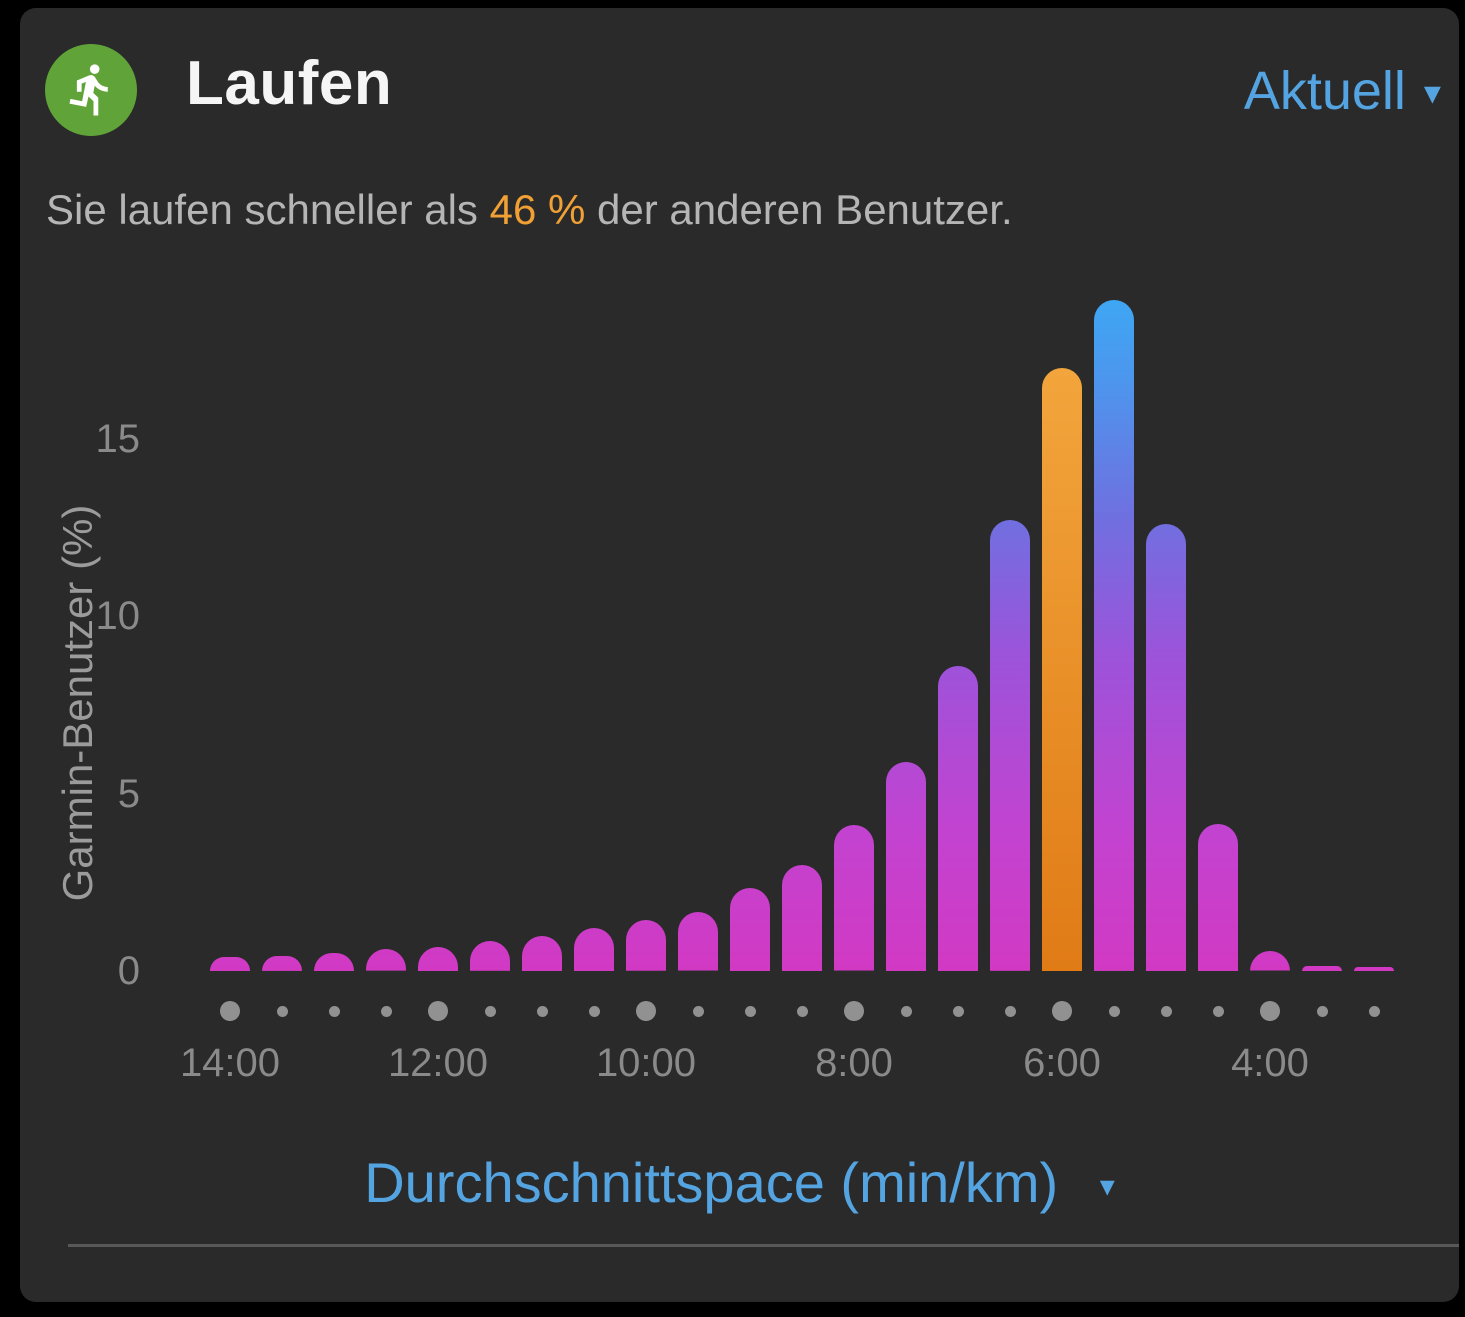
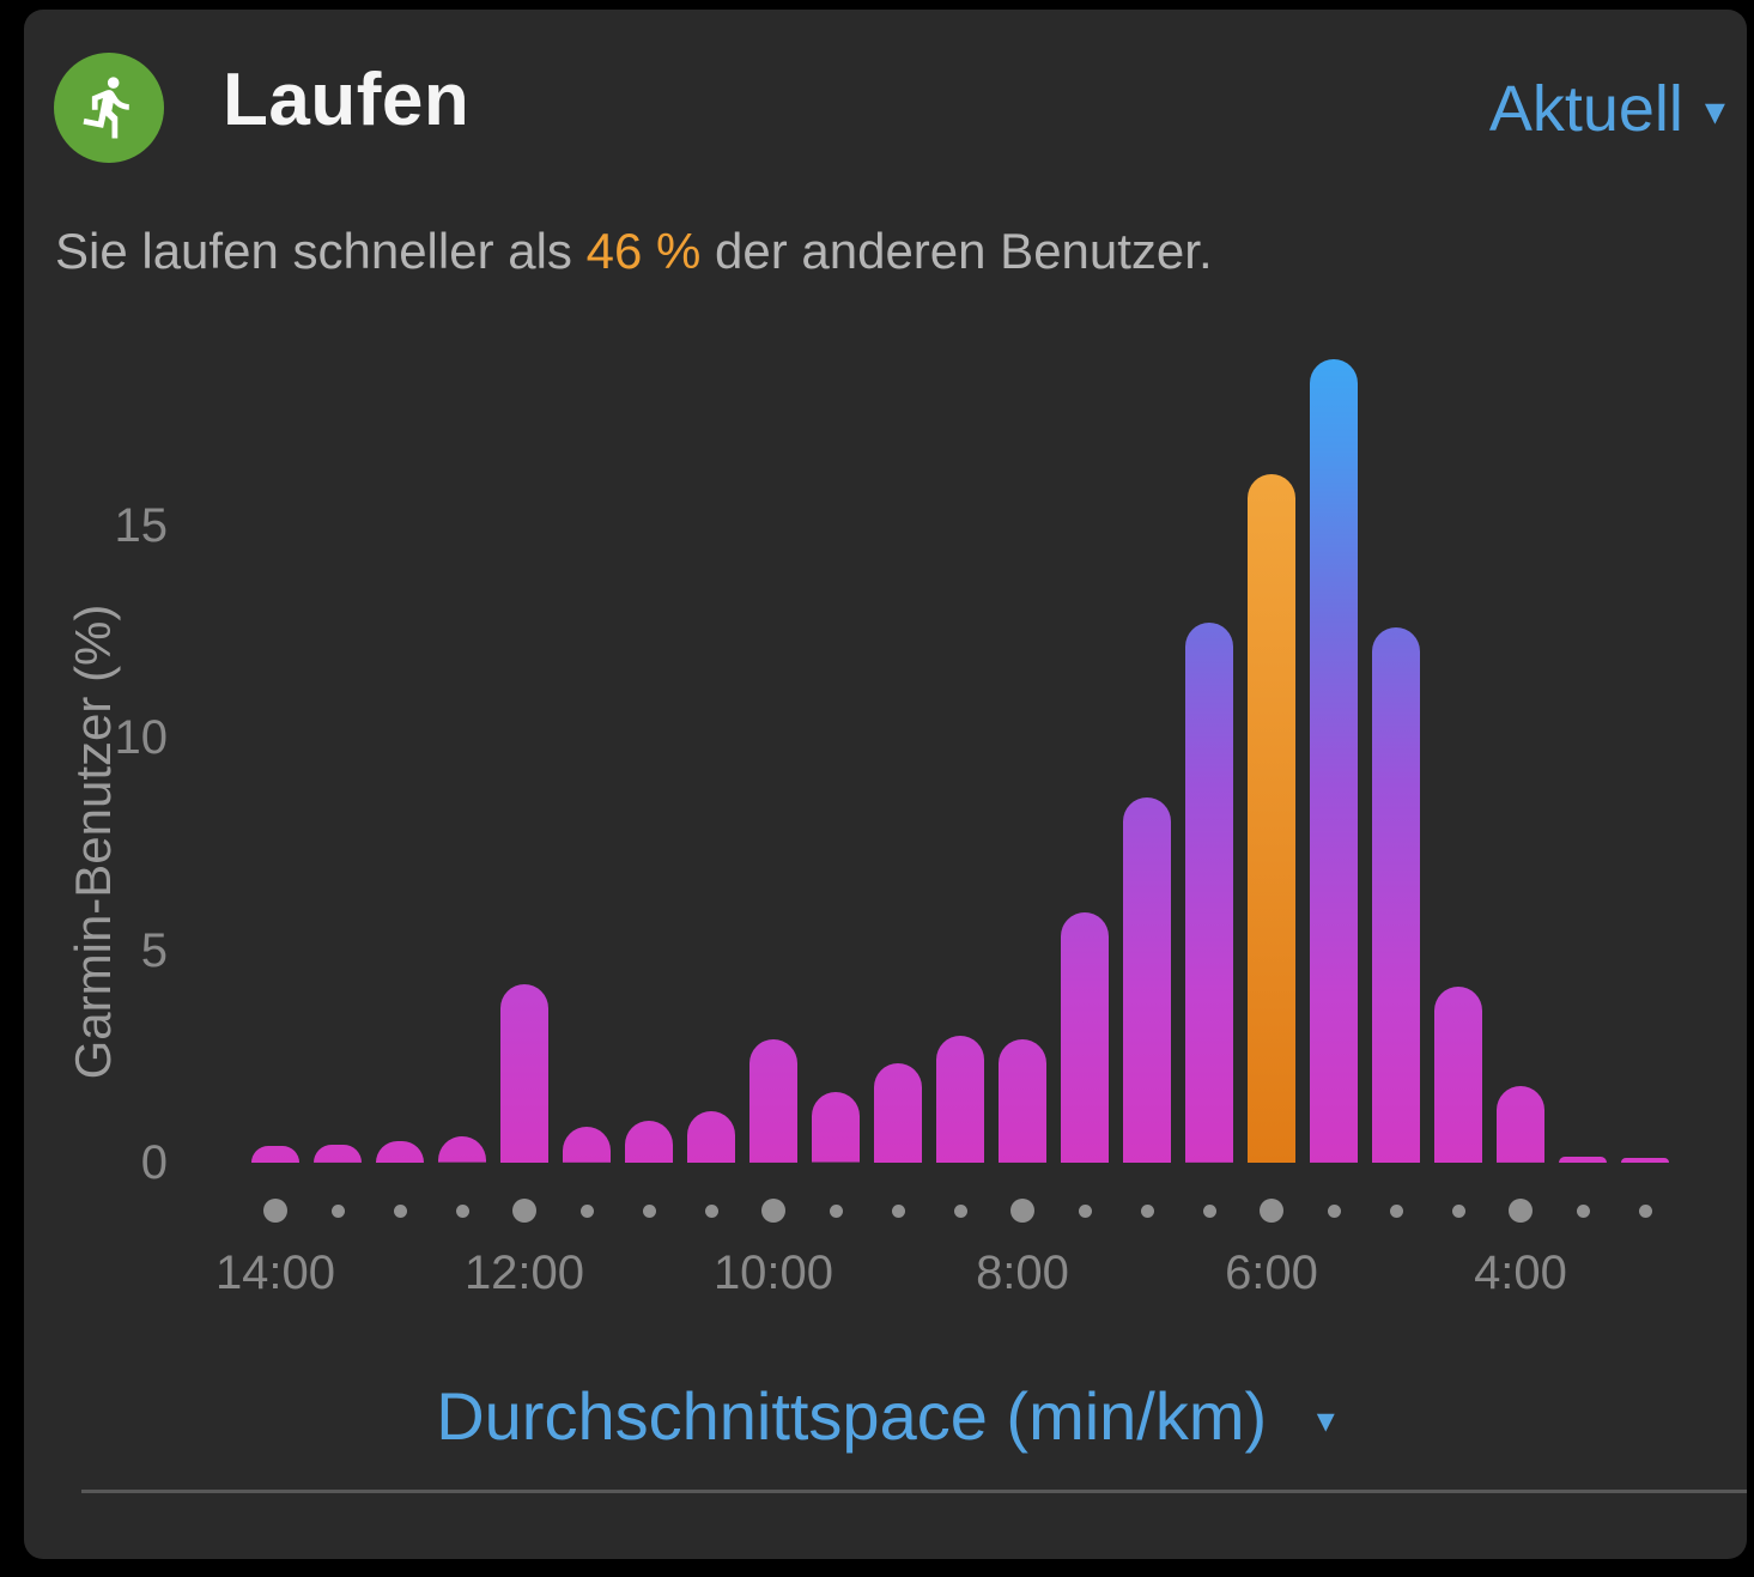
12:00: 0.7 -> 4.2
10:00: 1.4 -> 2.9
8:00: 4.1 -> 2.9
6:00: 17.0 -> 16.2
4:00: 0.6 -> 1.8
